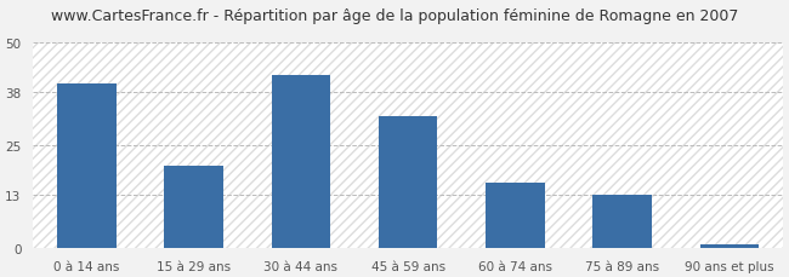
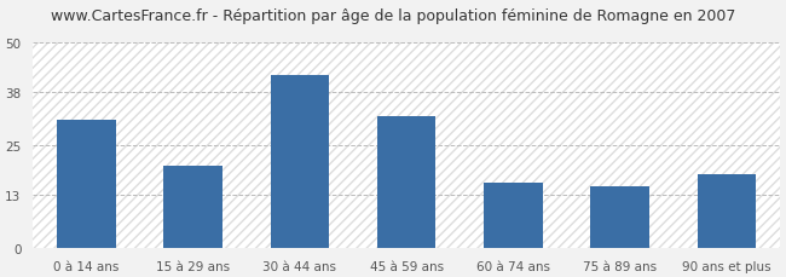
0 à 14 ans: 40 -> 31
75 à 89 ans: 13 -> 15
90 ans et plus: 1 -> 18
